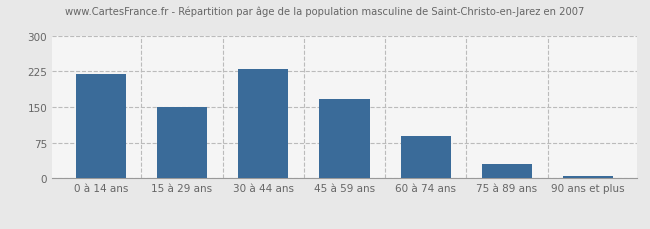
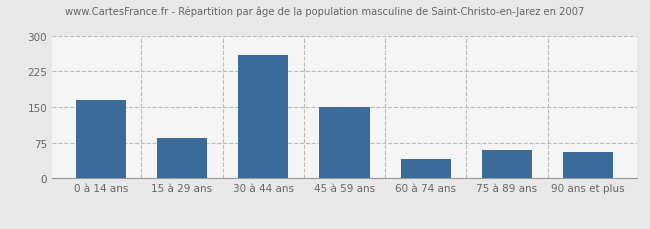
0 à 14 ans: 220 -> 165
15 à 29 ans: 150 -> 85
30 à 44 ans: 230 -> 260
45 à 59 ans: 167 -> 150
60 à 74 ans: 90 -> 40
75 à 89 ans: 30 -> 60
90 ans et plus: 5 -> 55
